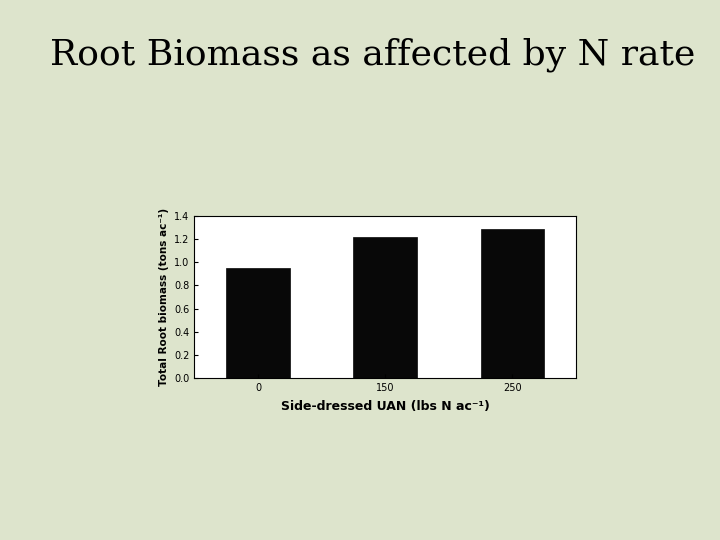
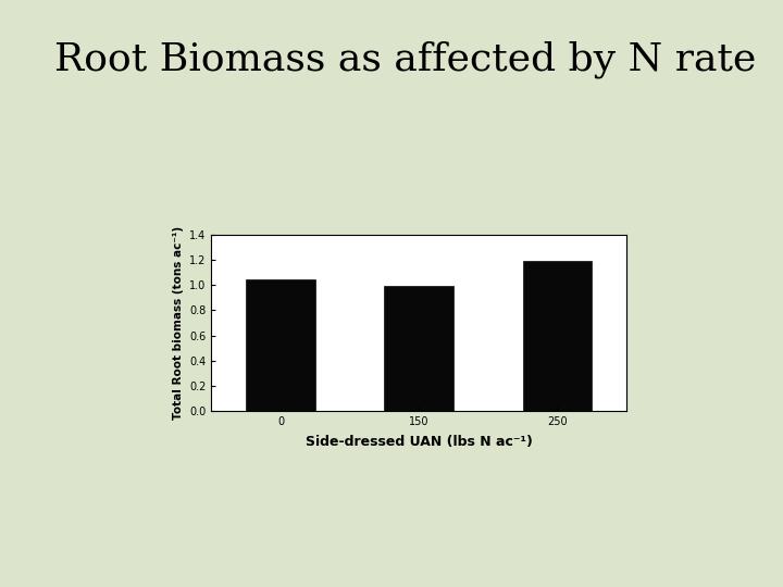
0: 0.95 -> 1.05
150: 1.22 -> 0.99
250: 1.29 -> 1.19
